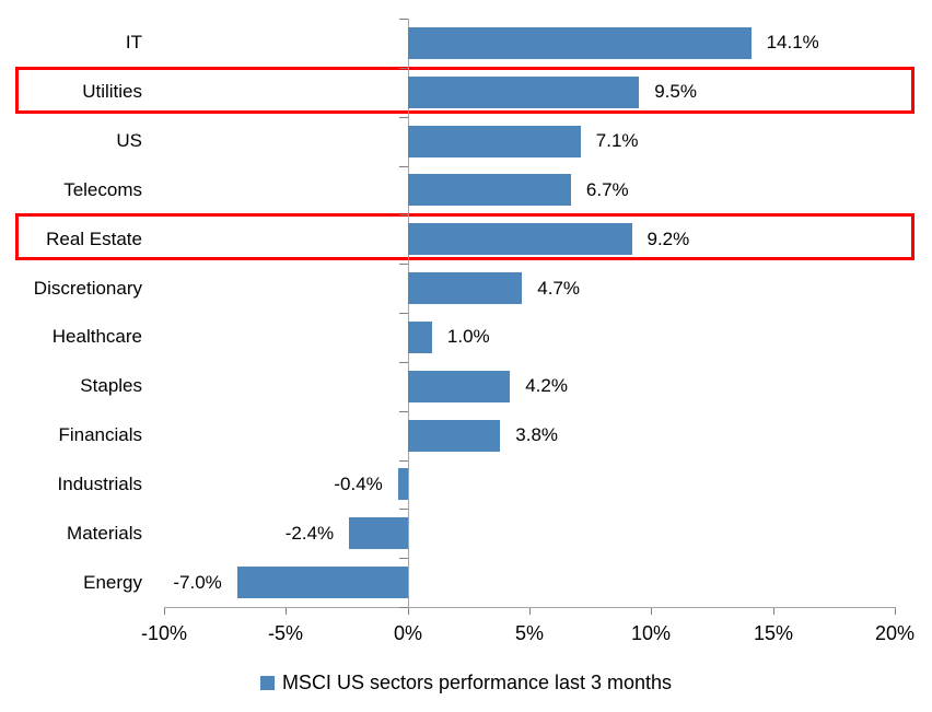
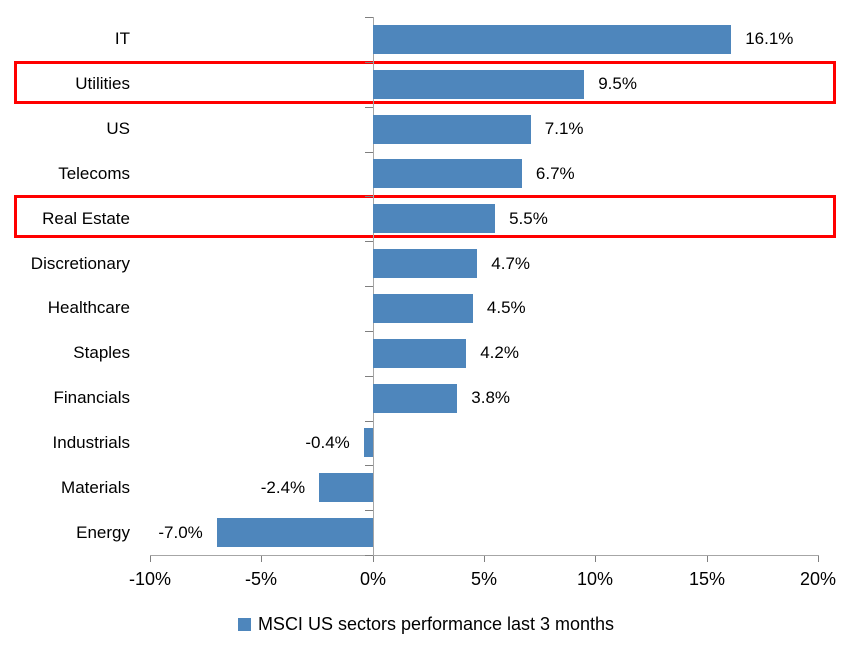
IT: 14.1% -> 16.1%
Real Estate: 9.2% -> 5.5%
Healthcare: 1.0% -> 4.5%
